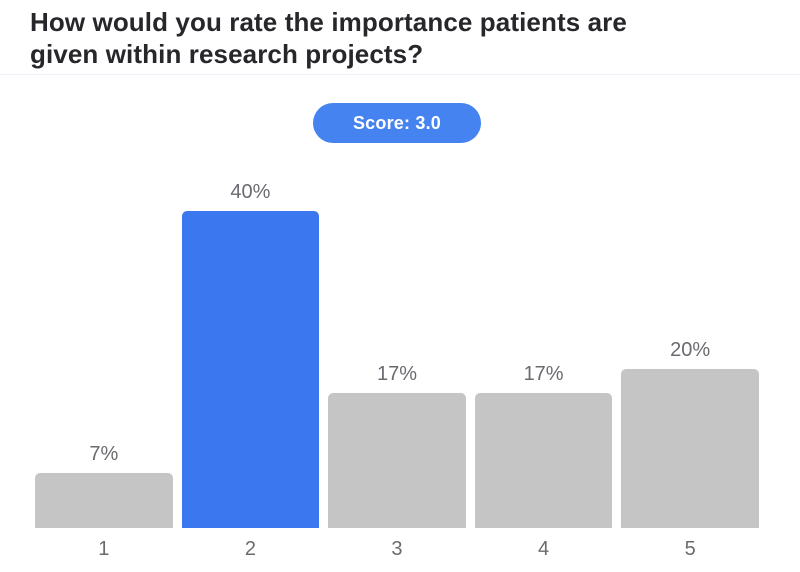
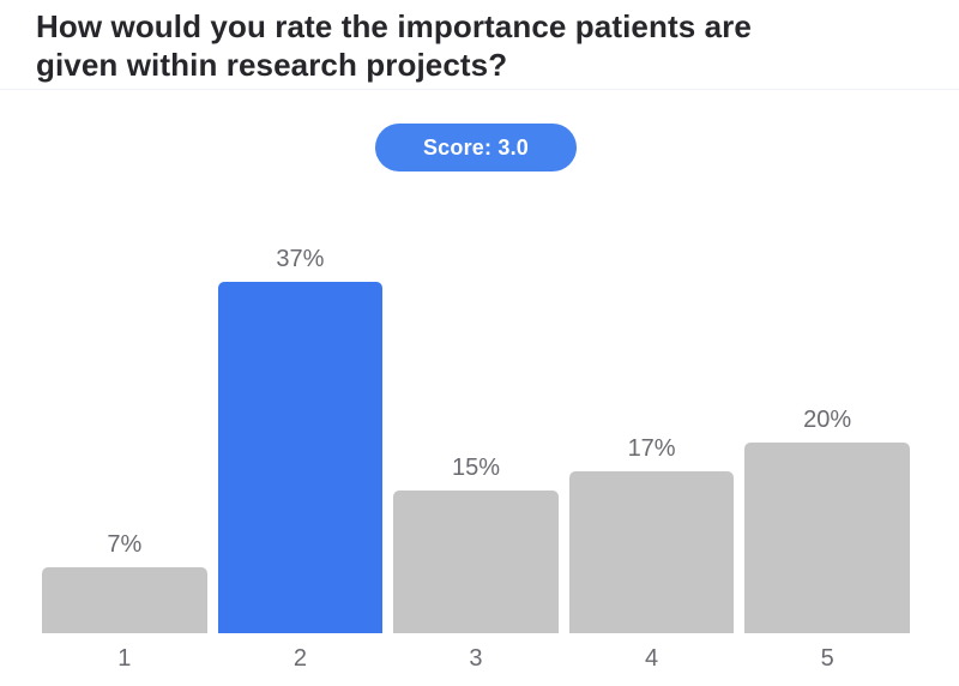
2: 40% -> 37%
3: 17% -> 15%
